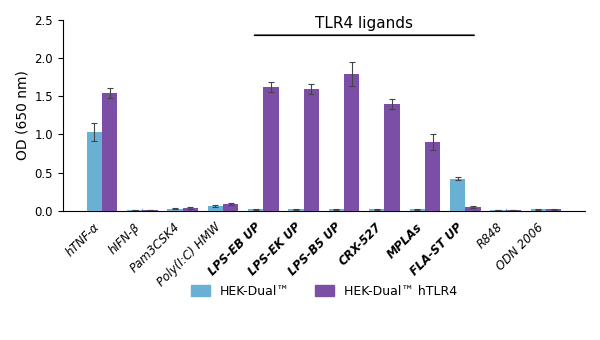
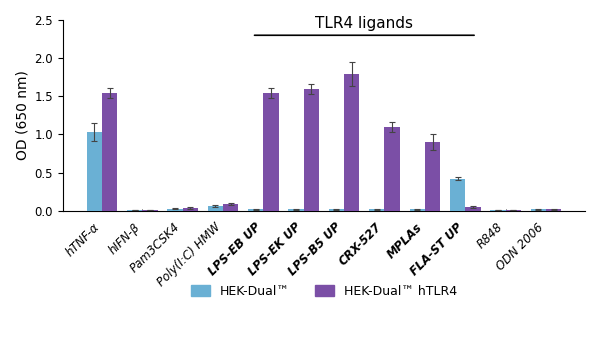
HEK-Dual™ hTLR4/LPS-EB UP: 1.62 -> 1.54
HEK-Dual™ hTLR4/CRX-527: 1.40 -> 1.10
